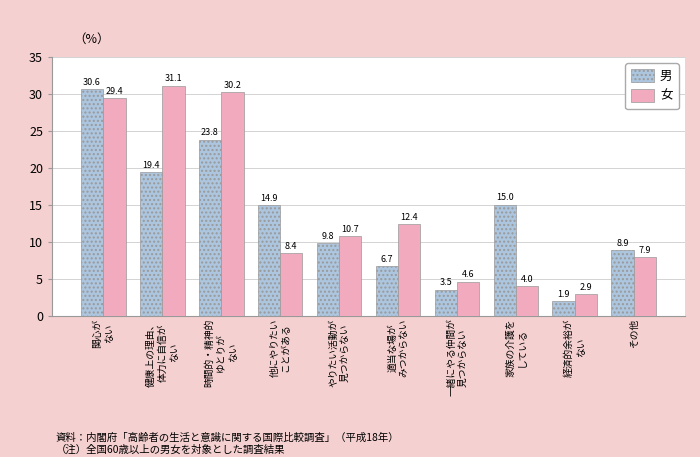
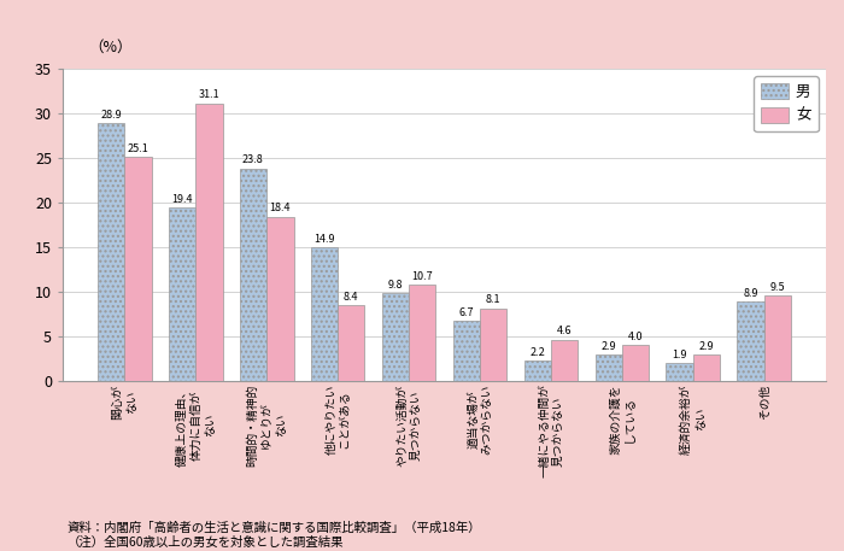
男/関心が ない: 30.6 -> 28.9
女/関心が ない: 29.4 -> 25.1
女/時間的・精神的 ゆとりが ない: 30.2 -> 18.4
女/適当な場が みつからない: 12.4 -> 8.1
男/一緒にやる仲間が 見つからない: 3.5 -> 2.2
男/家族の介護を している: 15.0 -> 2.9
女/その他: 7.9 -> 9.5
